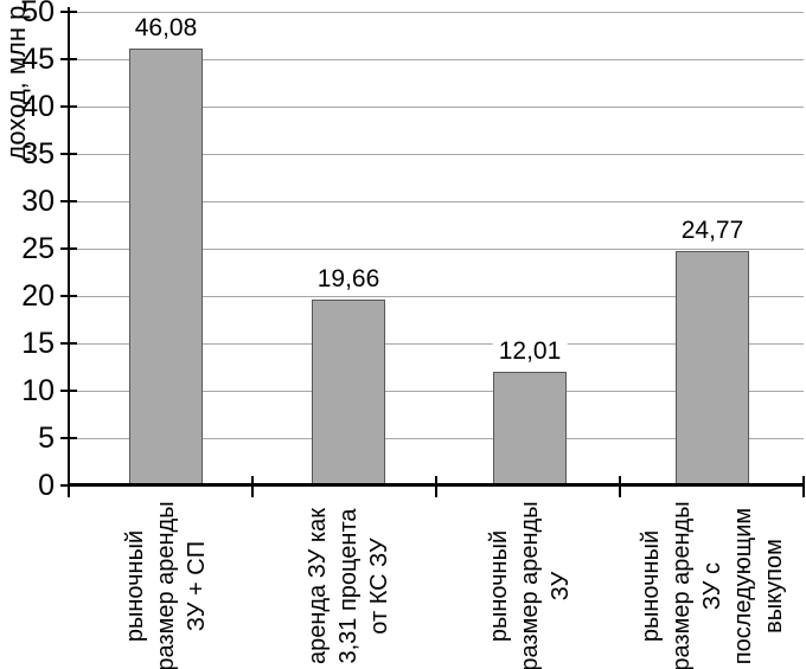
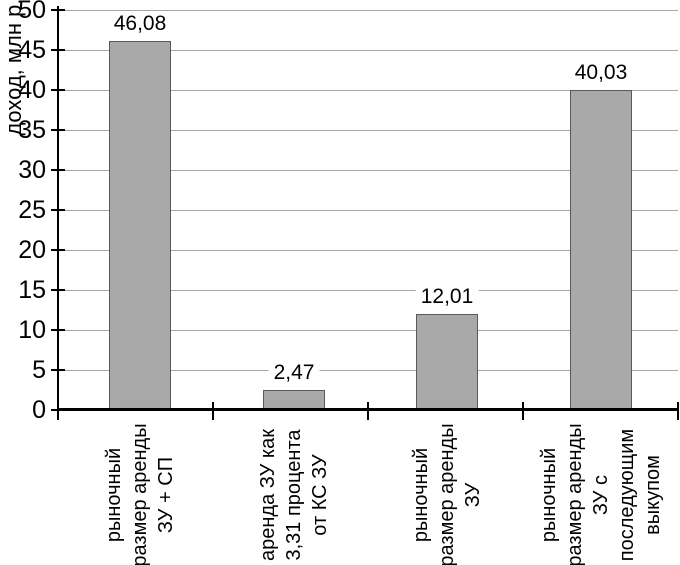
аренда ЗУ как 3,31 процента от КС ЗУ: 19,66 -> 2,47
рыночный размер аренды ЗУ с последующим выкупом: 24,77 -> 40,03
